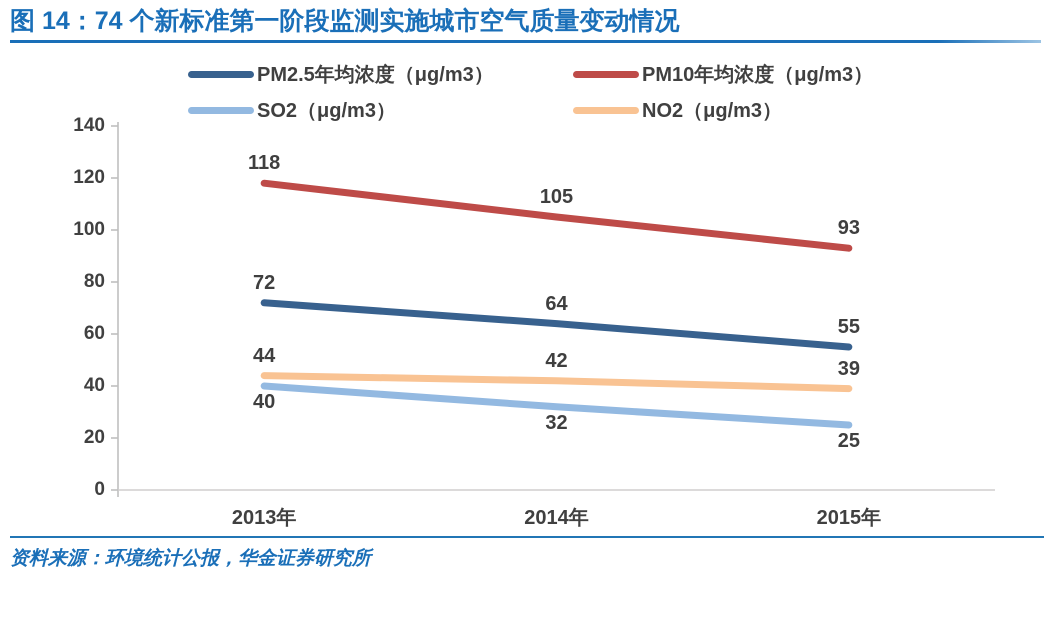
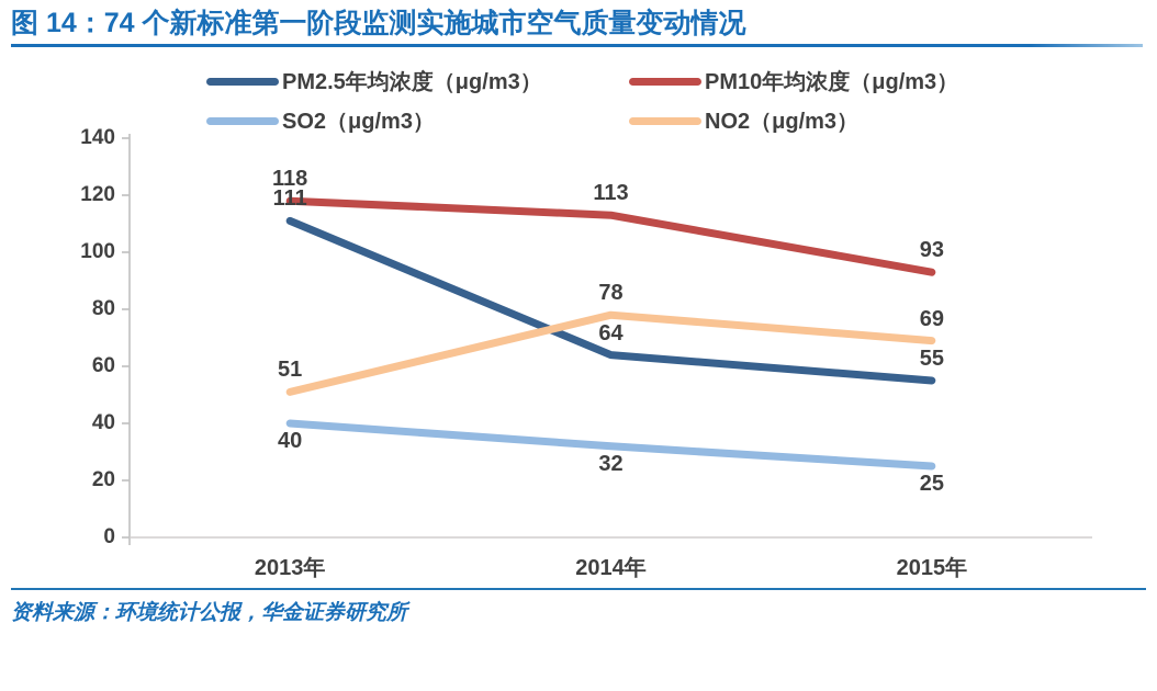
PM2.5年均浓度（μg/m3）/2013年: 72 -> 111
NO2（μg/m3）/2013年: 44 -> 51
PM10年均浓度（μg/m3）/2014年: 105 -> 113
NO2（μg/m3）/2014年: 42 -> 78
NO2（μg/m3）/2015年: 39 -> 69
